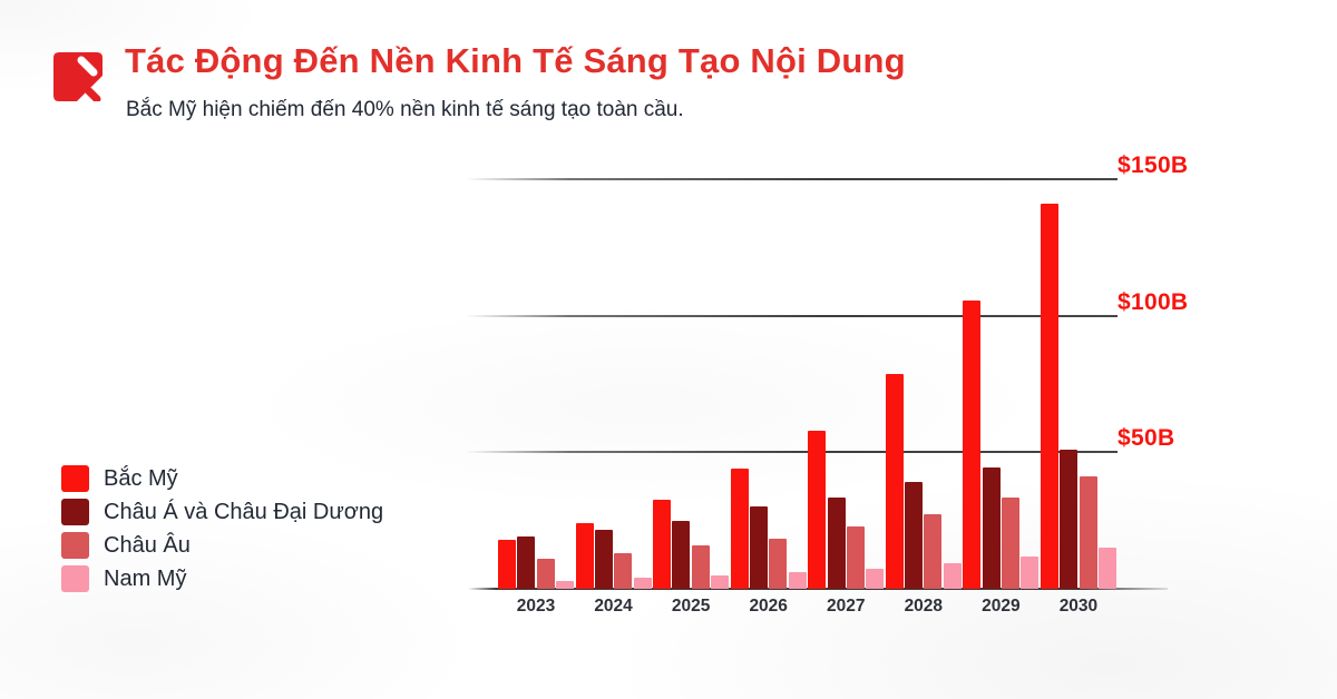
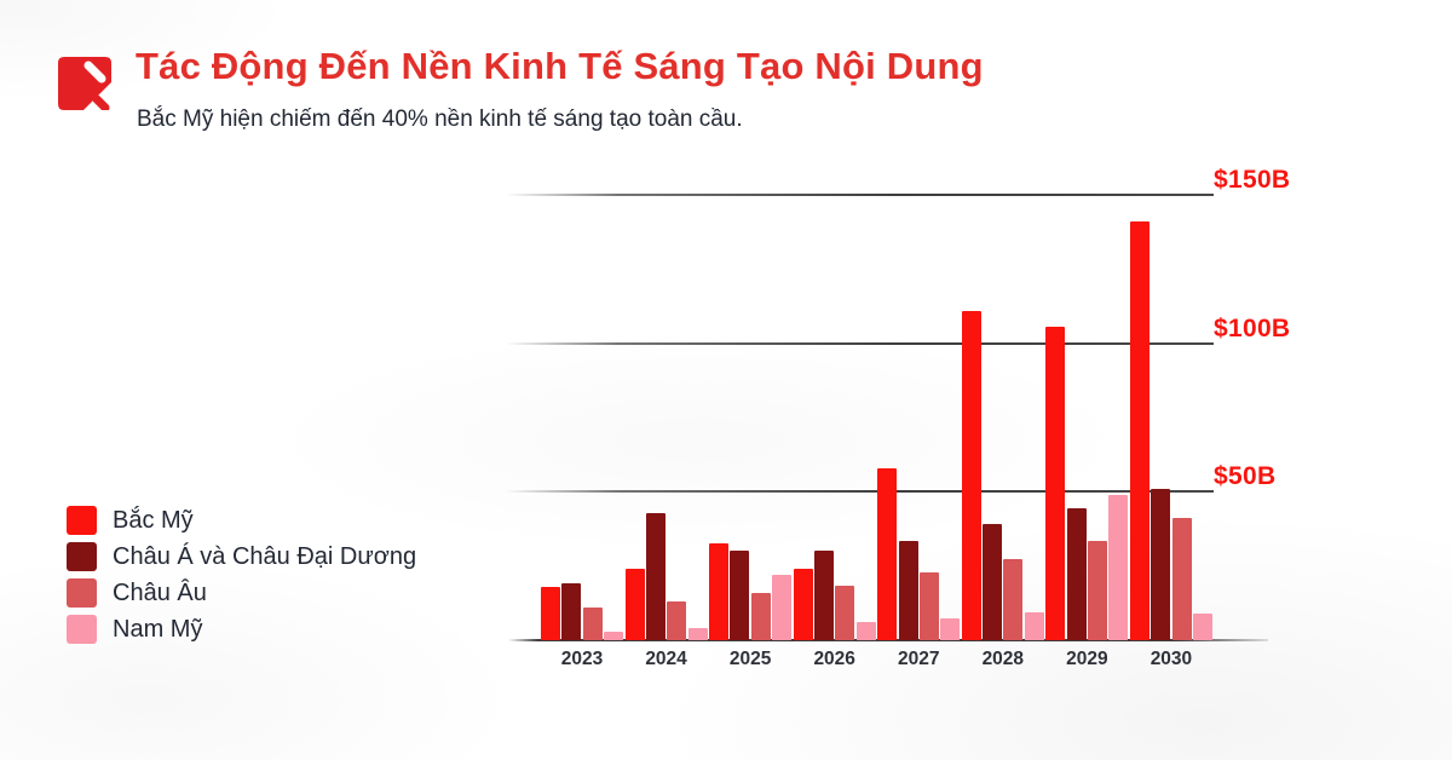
Châu Á và Châu Đại Dương/2024: $22B -> $43B
Châu Á và Châu Đại Dương/2025: $25B -> $30B
Nam Mỹ/2025: $5B -> $22B
Bắc Mỹ/2026: $44B -> $24B
Bắc Mỹ/2028: $78B -> $111B
Nam Mỹ/2029: $12B -> $49B
Nam Mỹ/2030: $15B -> $9B
